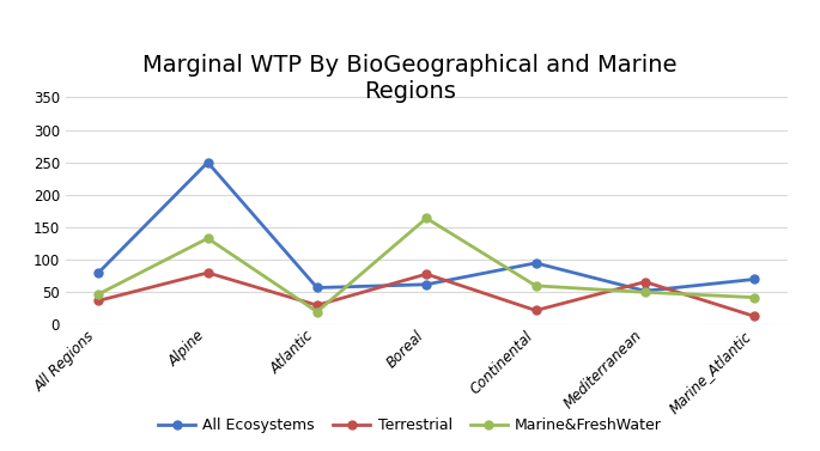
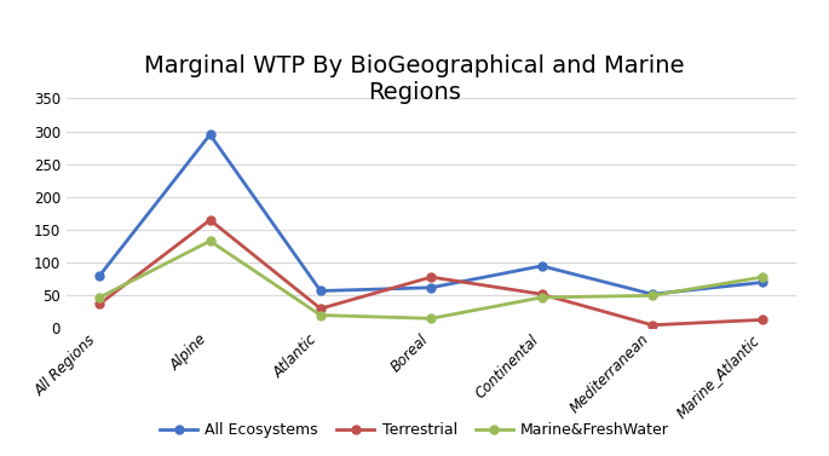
All Ecosystems/Alpine: 250 -> 295
Terrestrial/Alpine: 80 -> 165
Marine&FreshWater/Boreal: 164 -> 15
Terrestrial/Continental: 22 -> 52
Marine&FreshWater/Continental: 60 -> 47
Terrestrial/Mediterranean: 66 -> 5
Marine&FreshWater/Marine_Atlantic: 42 -> 78
